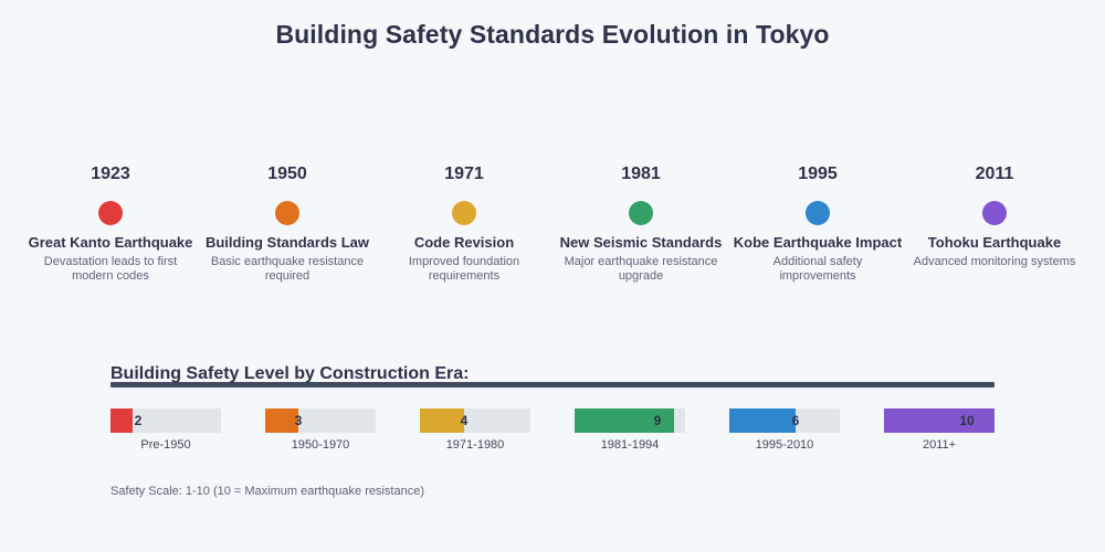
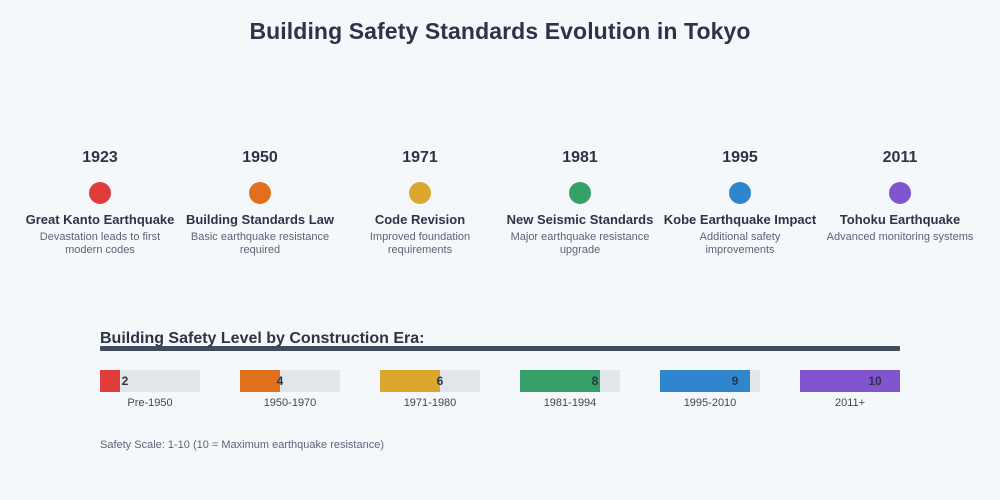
1950-1970: 3 -> 4
1971-1980: 4 -> 6
1981-1994: 9 -> 8
1995-2010: 6 -> 9
